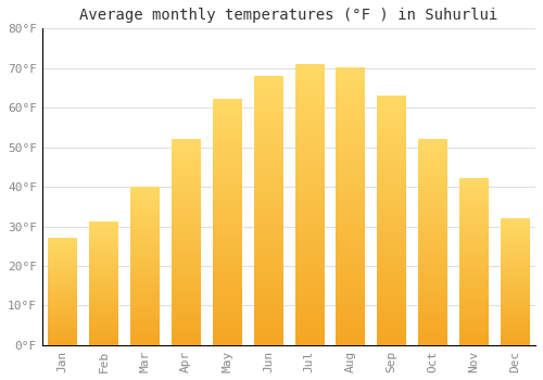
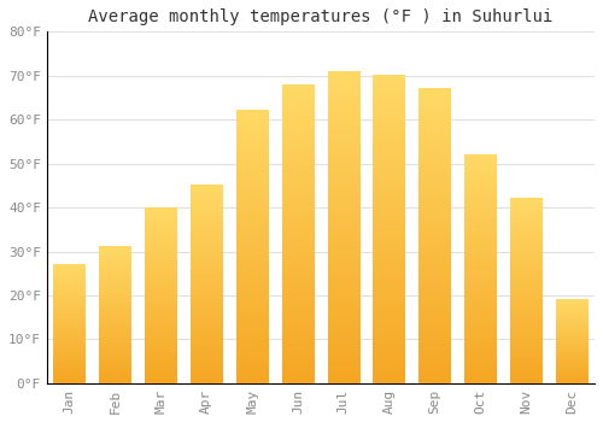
Apr: 52°F -> 45°F
Sep: 63°F -> 67°F
Dec: 32°F -> 19°F
